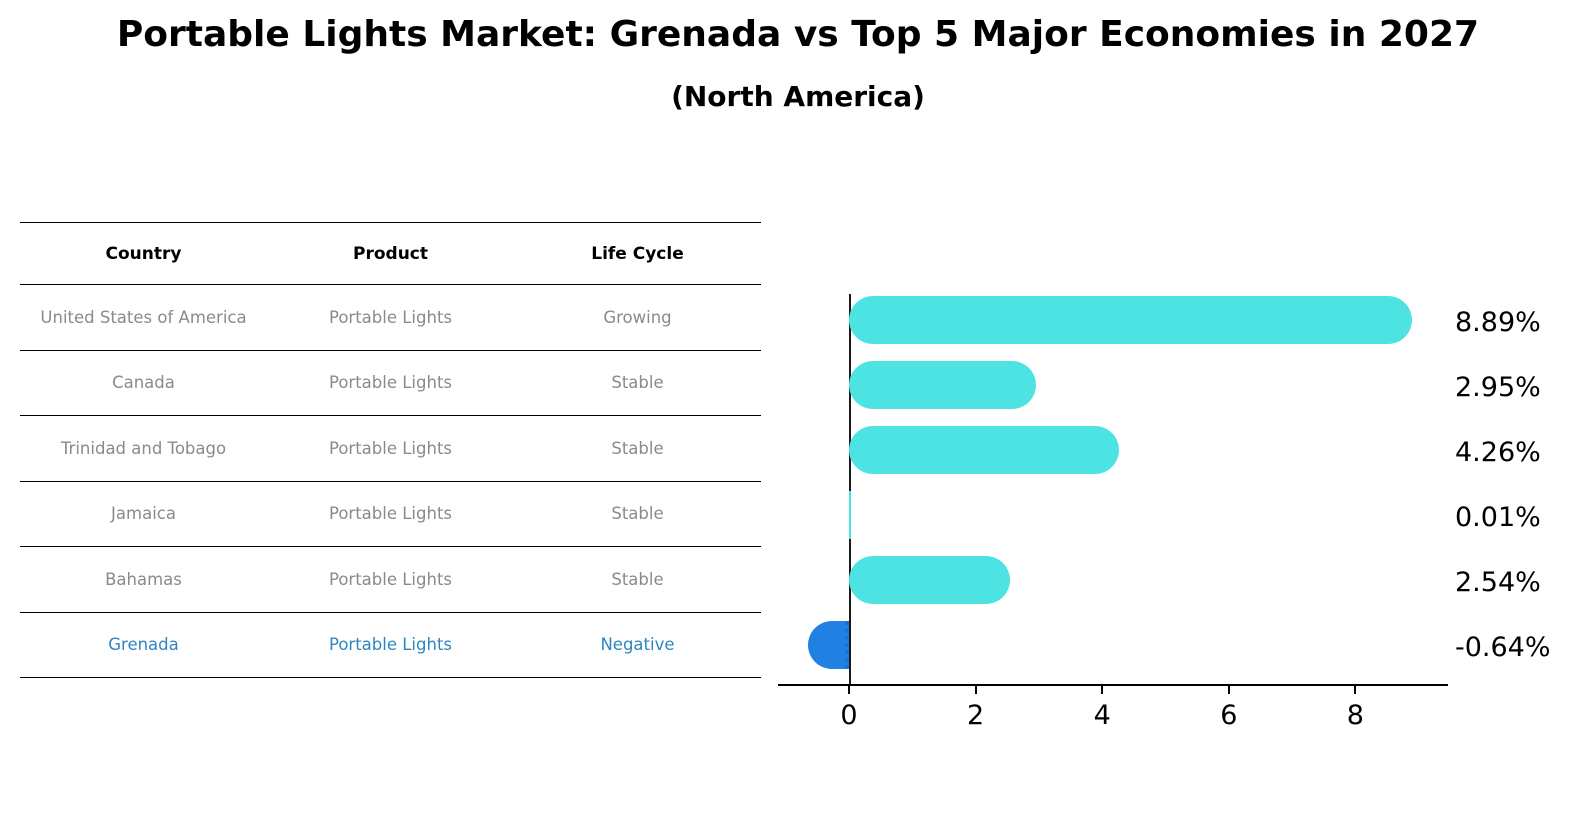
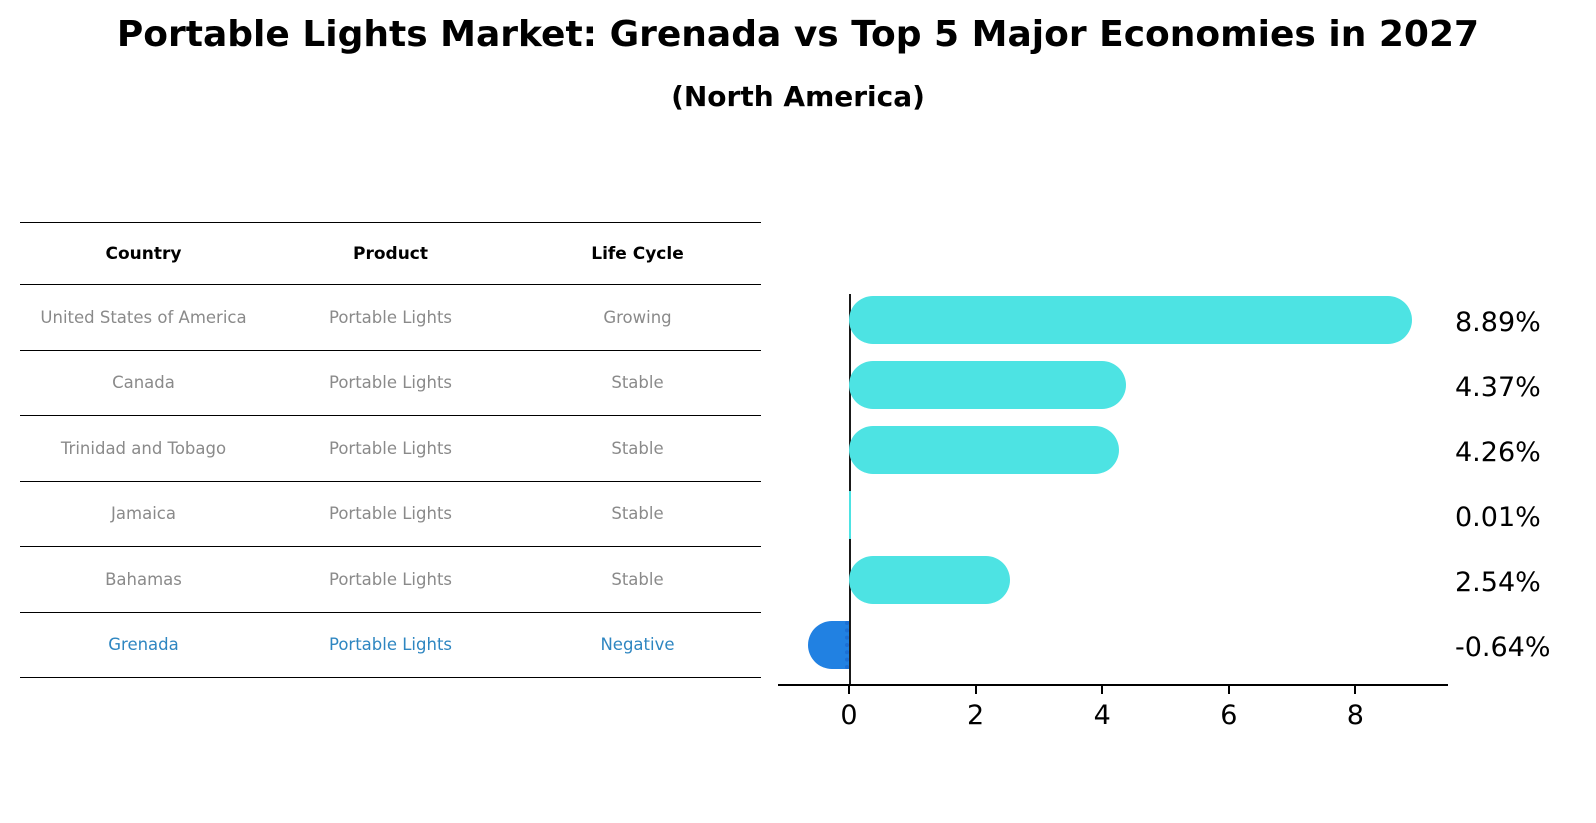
Canada: 2.95% -> 4.37%
